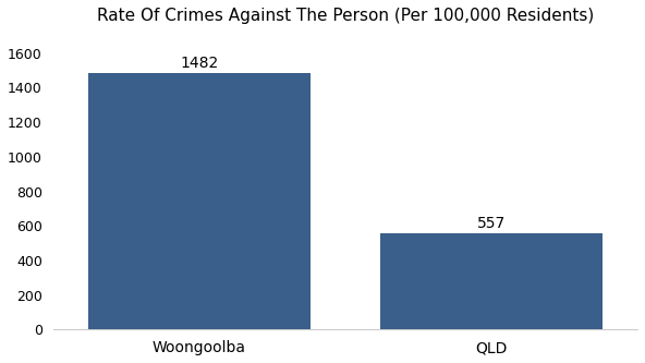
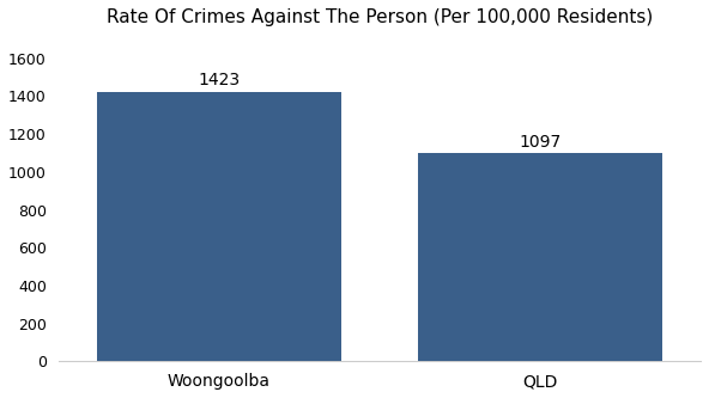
Woongoolba: 1482 -> 1423
QLD: 557 -> 1097
